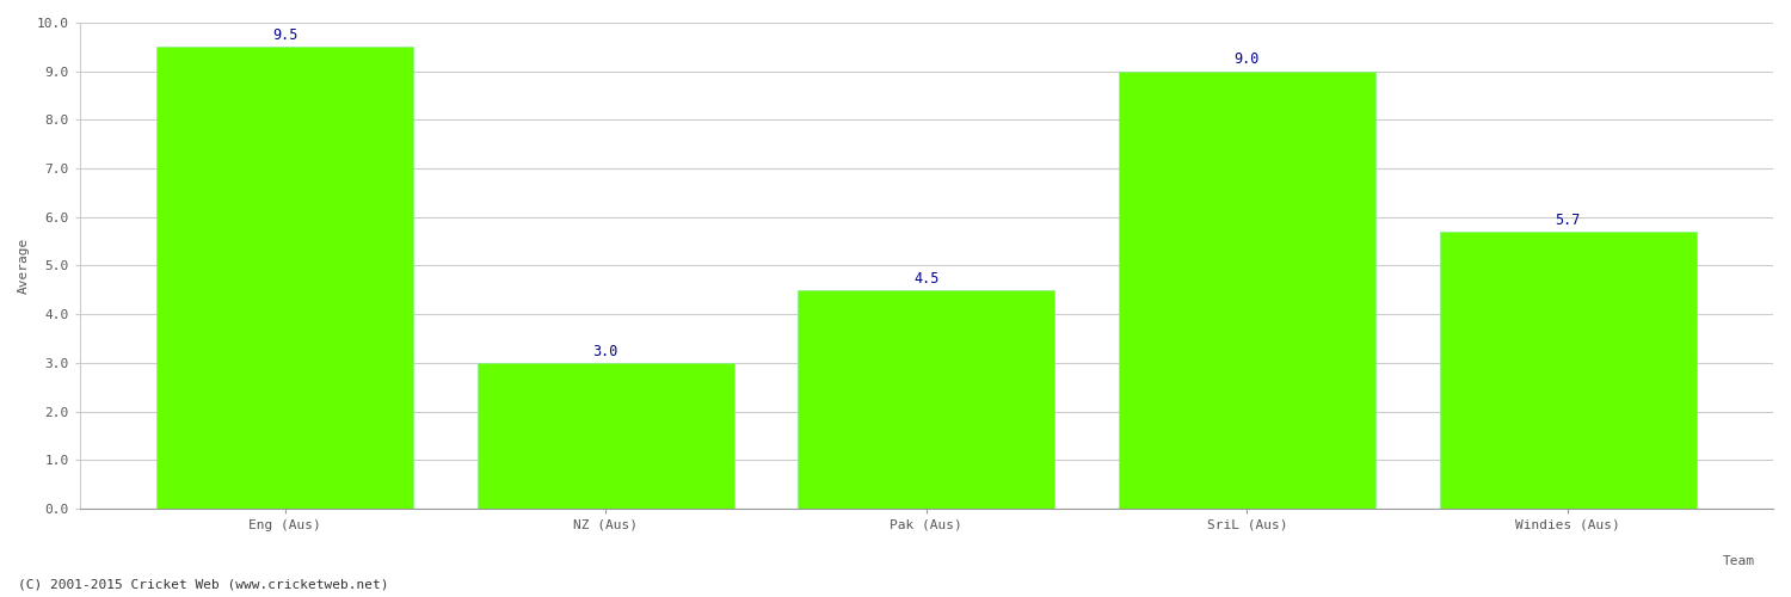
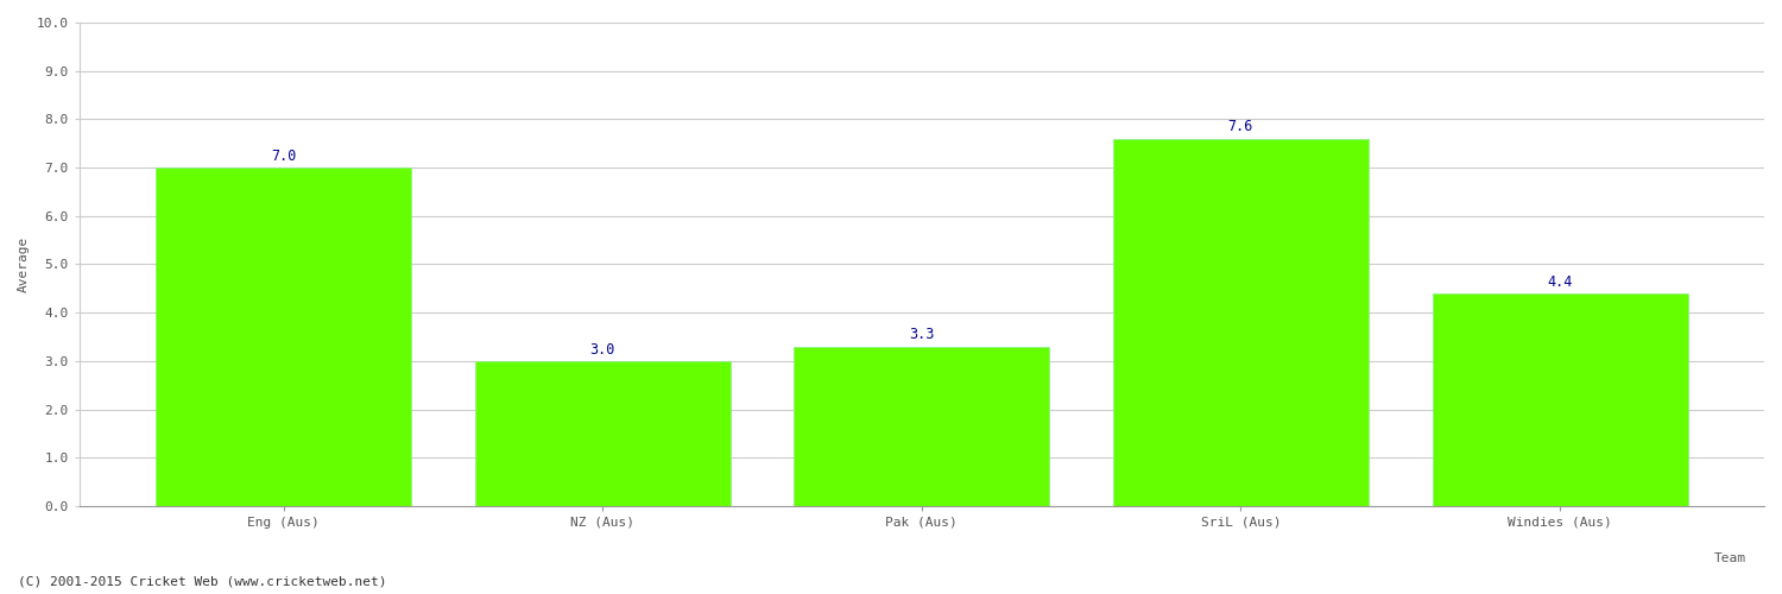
Eng (Aus): 9.5 -> 7.0
Pak (Aus): 4.5 -> 3.3
SriL (Aus): 9.0 -> 7.6
Windies (Aus): 5.7 -> 4.4
